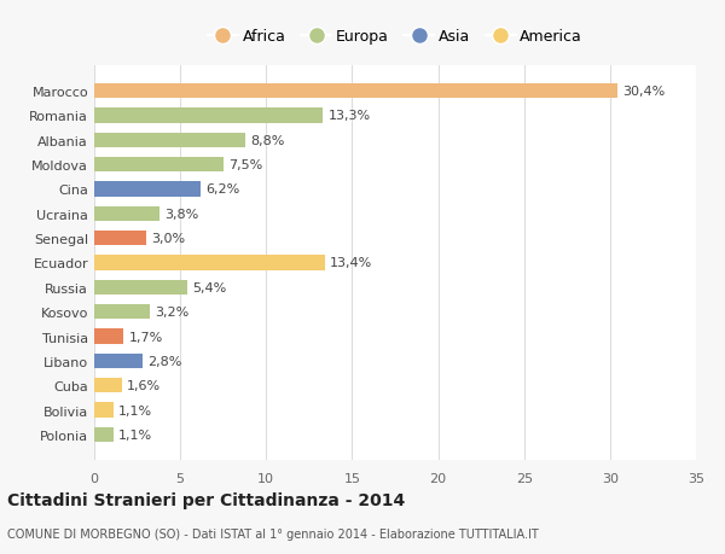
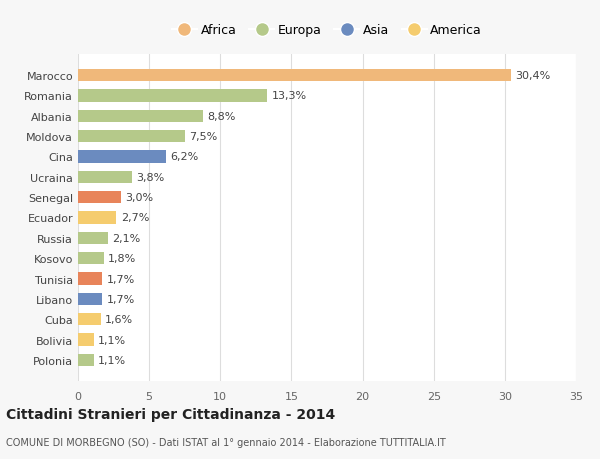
Ecuador: 13,4% -> 2,7%
Russia: 5,4% -> 2,1%
Kosovo: 3,2% -> 1,8%
Libano: 2,8% -> 1,7%
